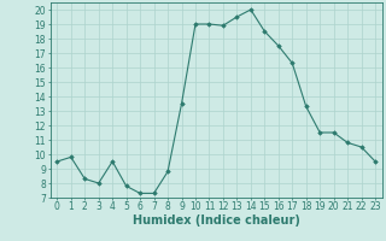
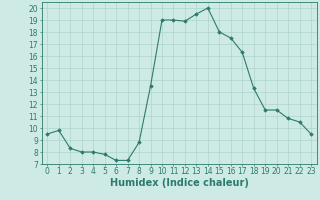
4: 9.5 -> 8.0
15: 18.5 -> 18.0
